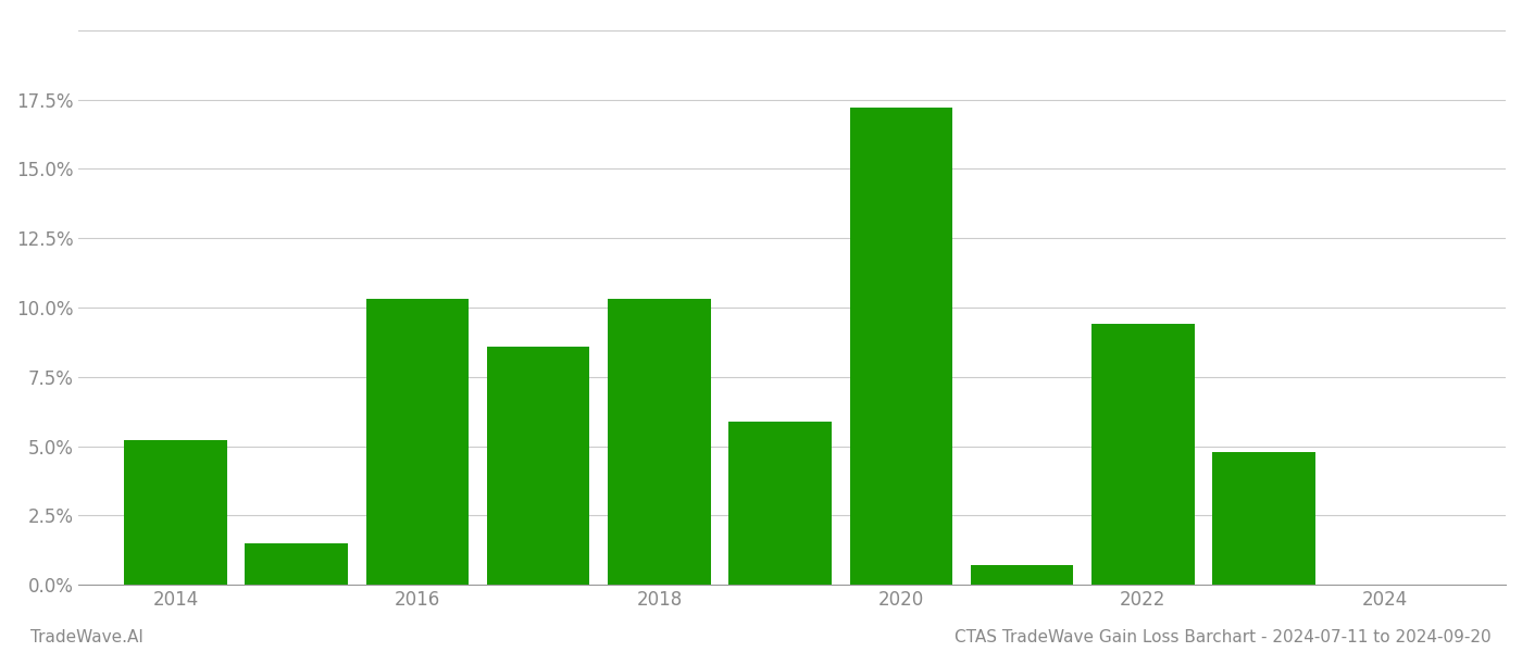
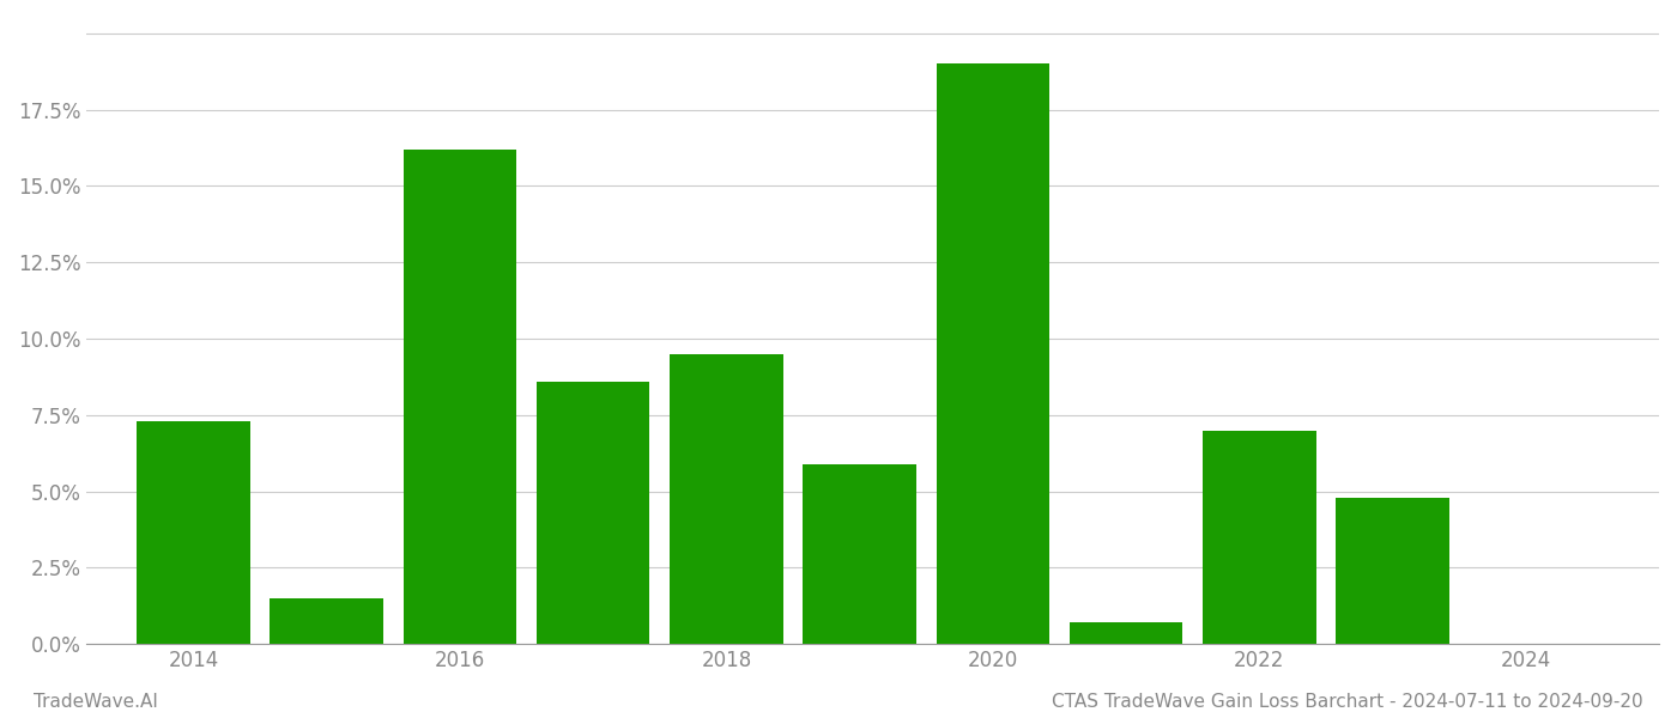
2014: 5.2% -> 7.3%
2016: 10.3% -> 16.2%
2018: 10.3% -> 9.5%
2020: 17.2% -> 19.0%
2022: 9.4% -> 7.0%
